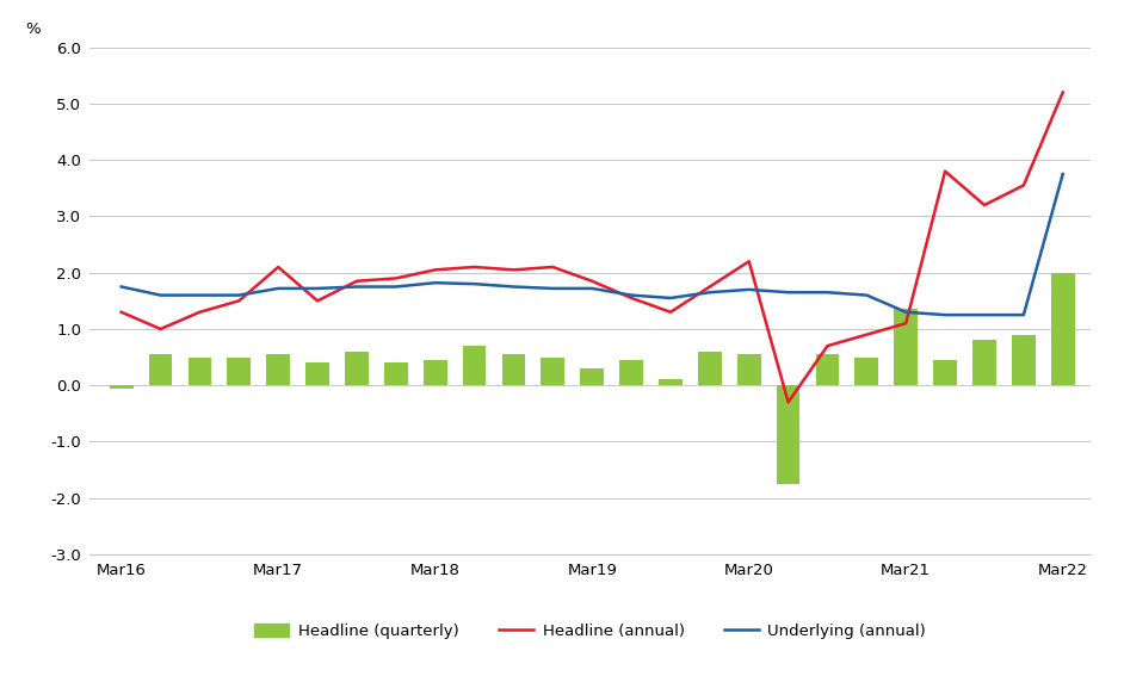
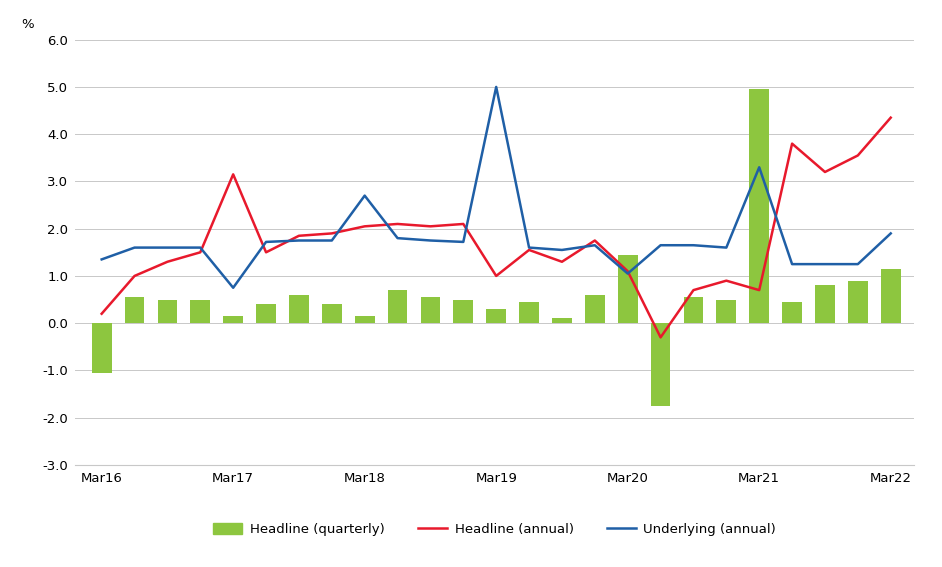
Headline (quarterly)/Mar16: -0.05 -> -1.05
Headline (annual)/Mar16: 1.30 -> 0.20
Underlying (annual)/Mar16: 1.75 -> 1.35
Headline (quarterly)/Mar17: 0.55 -> 0.15
Headline (annual)/Mar17: 2.10 -> 3.15
Underlying (annual)/Mar17: 1.72 -> 0.75
Headline (quarterly)/Mar18: 0.45 -> 0.15
Underlying (annual)/Mar18: 1.82 -> 2.70
Headline (annual)/Mar19: 1.85 -> 1.00
Underlying (annual)/Mar19: 1.72 -> 5.00
Headline (quarterly)/Mar20: 0.55 -> 1.45
Headline (annual)/Mar20: 2.20 -> 1.10
Underlying (annual)/Mar20: 1.70 -> 1.05
Headline (quarterly)/Mar21: 1.35 -> 4.95
Headline (annual)/Mar21: 1.10 -> 0.70
Underlying (annual)/Mar21: 1.30 -> 3.30
Headline (quarterly)/Mar22: 2.00 -> 1.15
Headline (annual)/Mar22: 5.20 -> 4.35
Underlying (annual)/Mar22: 3.75 -> 1.90
